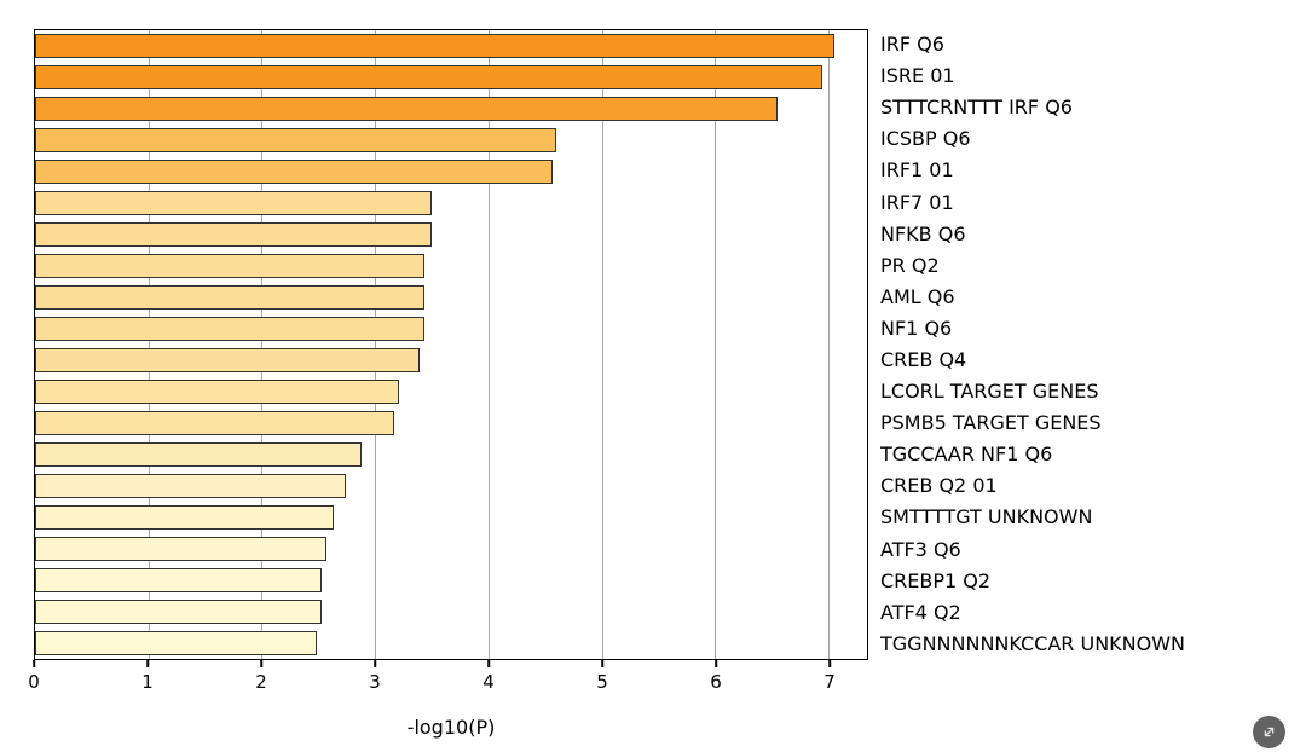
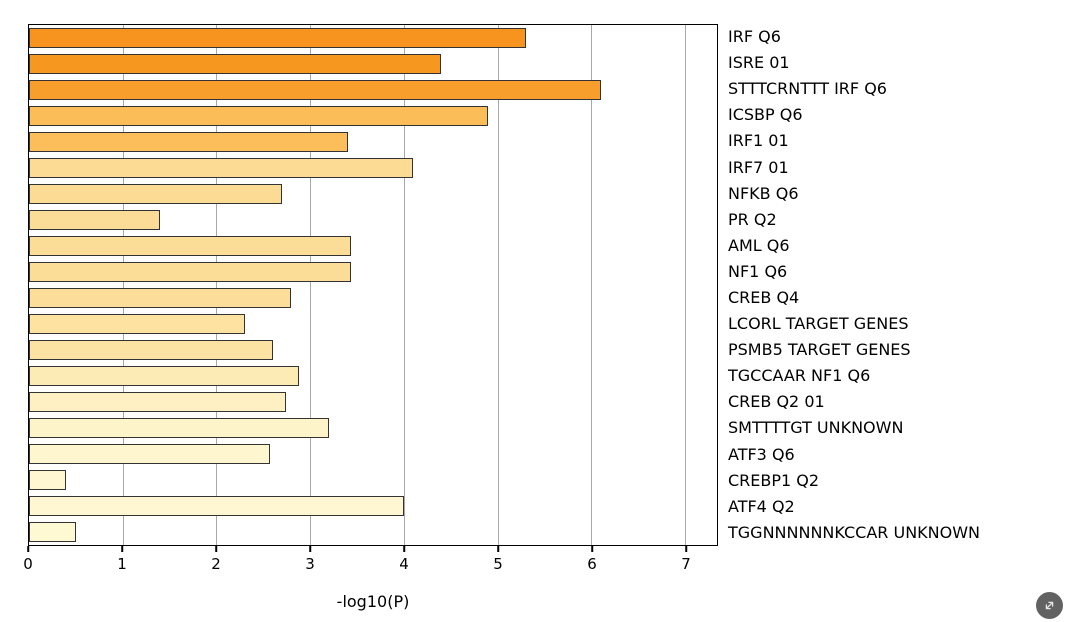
IRF Q6: 7.0 -> 5.3
ISRE 01: 6.9 -> 4.4
STTTCRNTTT IRF Q6: 6.5 -> 6.1
ICSBP Q6: 4.6 -> 4.9
IRF1 01: 4.6 -> 3.4
IRF7 01: 3.5 -> 4.1
NFKB Q6: 3.5 -> 2.7
PR Q2: 3.4 -> 1.4
CREB Q4: 3.4 -> 2.8
LCORL TARGET GENES: 3.2 -> 2.3
PSMB5 TARGET GENES: 3.2 -> 2.6
SMTTTTGT UNKNOWN: 2.6 -> 3.2
CREBP1 Q2: 2.5 -> 0.4
ATF4 Q2: 2.5 -> 4.0
TGGNNNNNNKCCAR UNKNOWN: 2.5 -> 0.5
